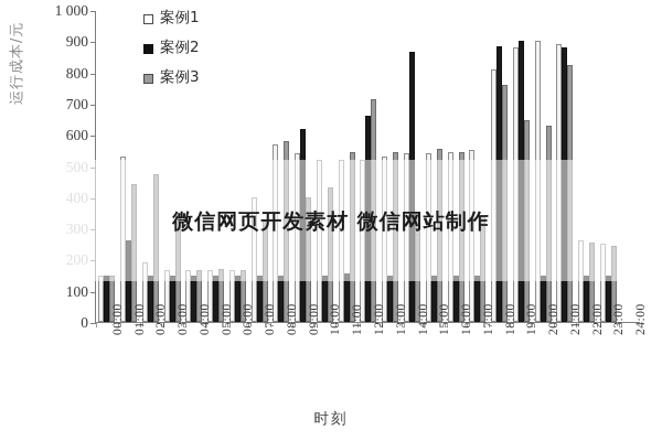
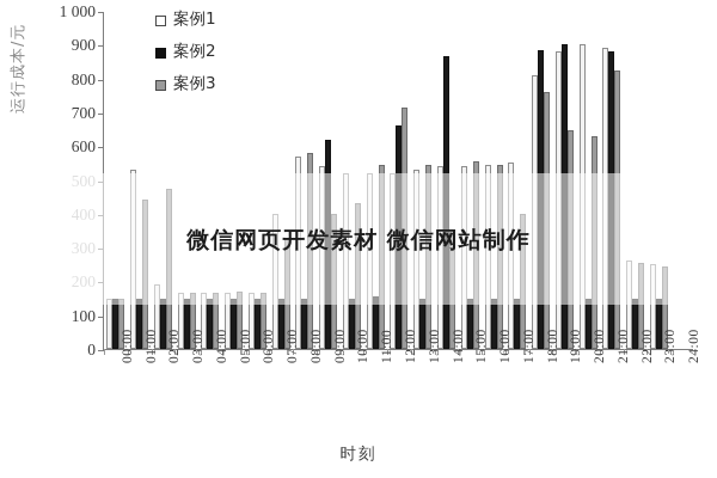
案例2/01:00: 260 -> 150
案例3/03:00: 350 -> 160
案例3/17:00: 340 -> 400
